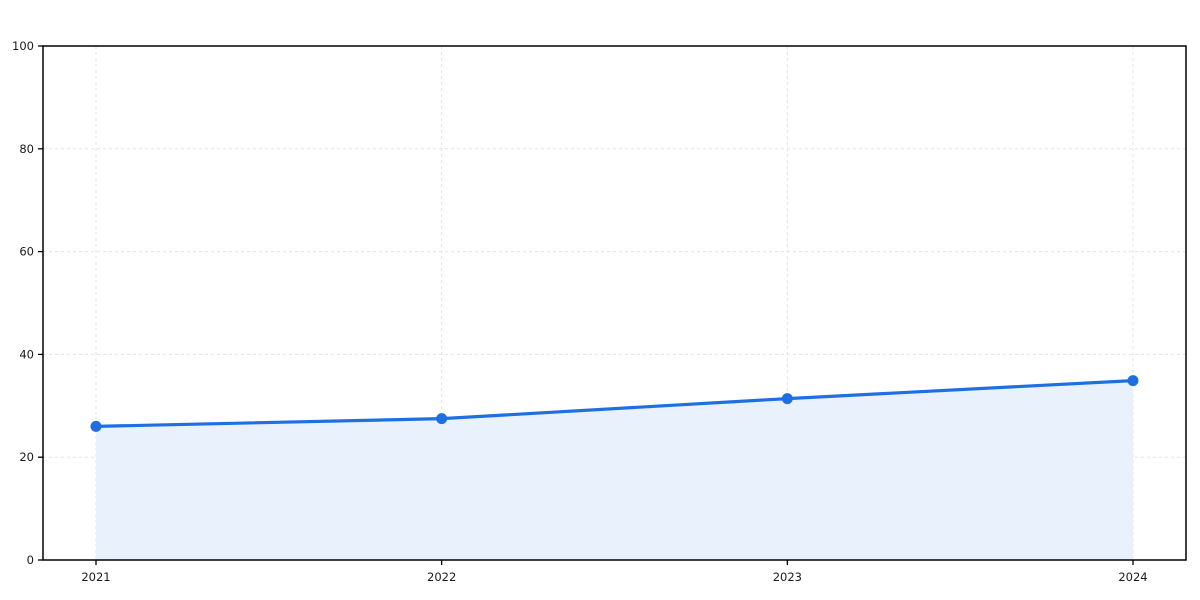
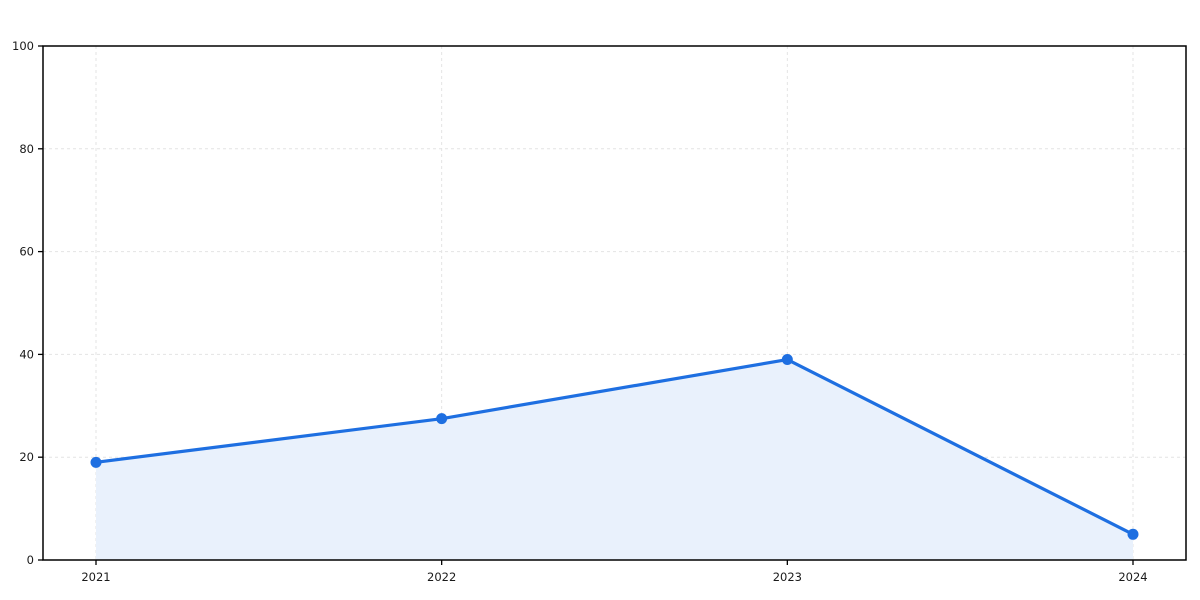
2021: 26 -> 19
2023: 31 -> 39
2024: 35 -> 5
